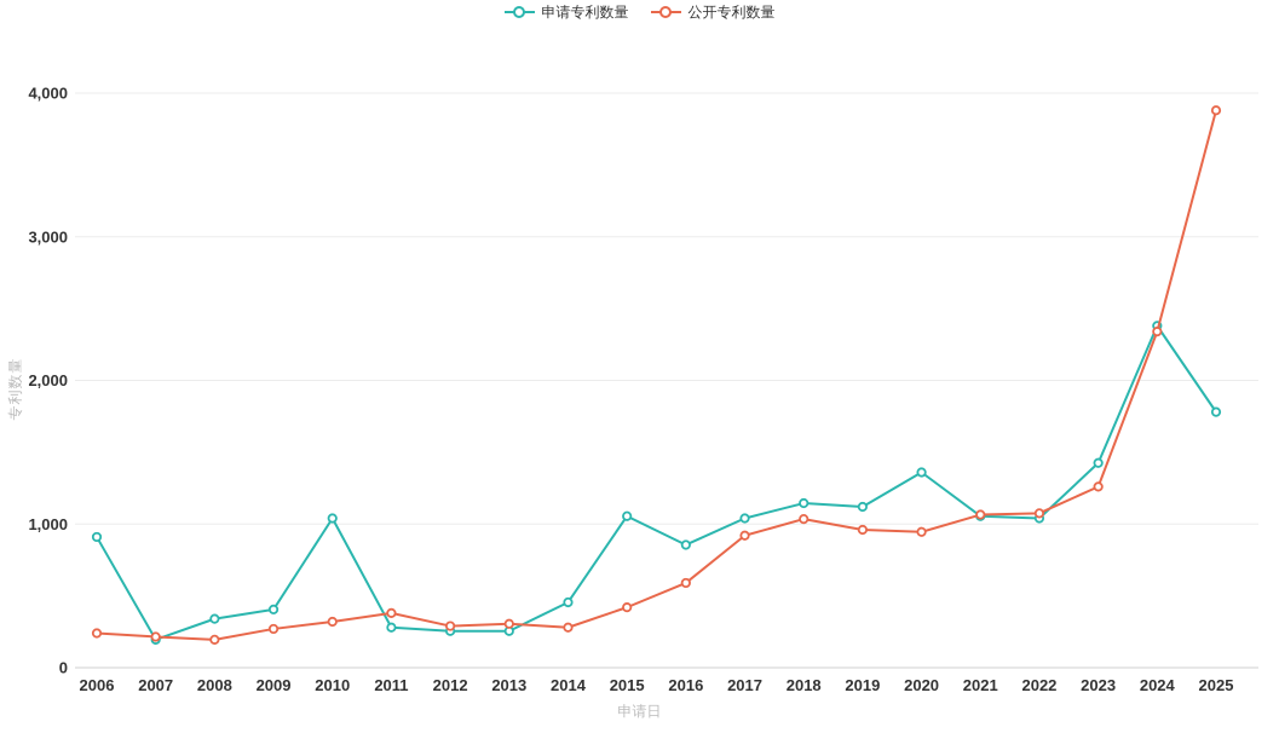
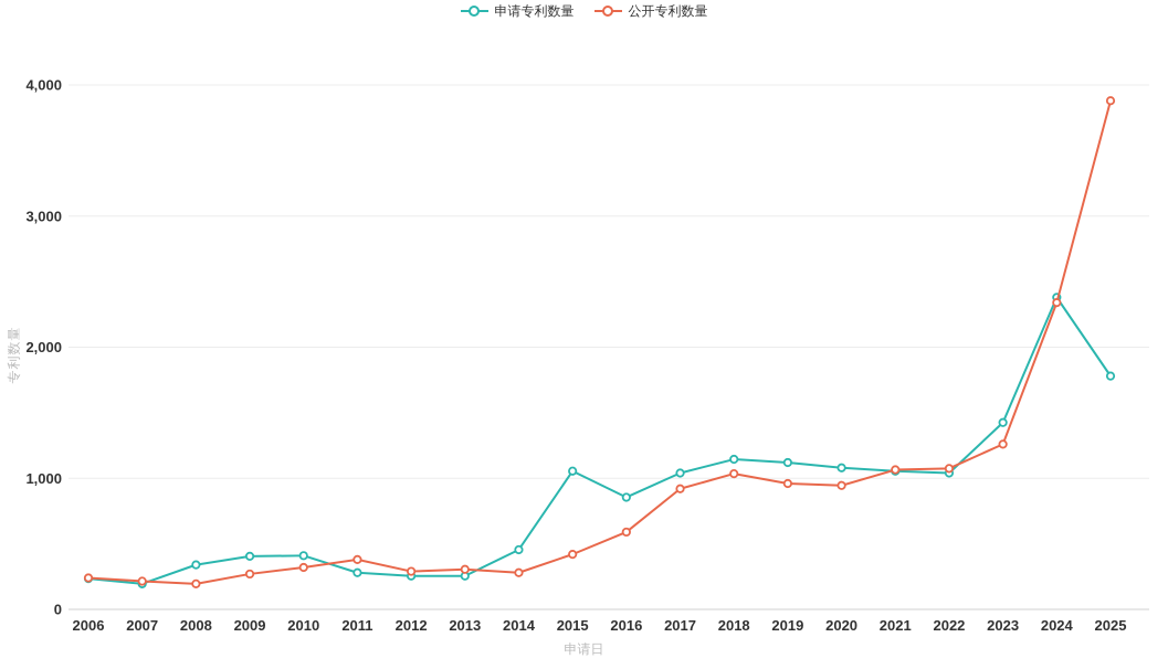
申请专利数量/2006: 910 -> 240
申请专利数量/2010: 1040 -> 410
申请专利数量/2020: 1360 -> 1080
